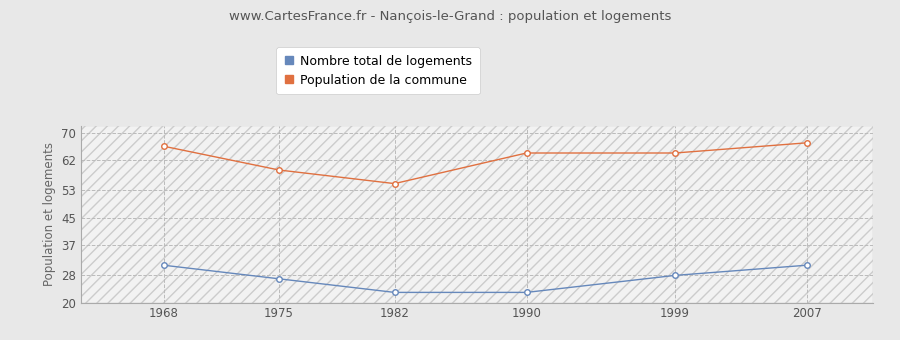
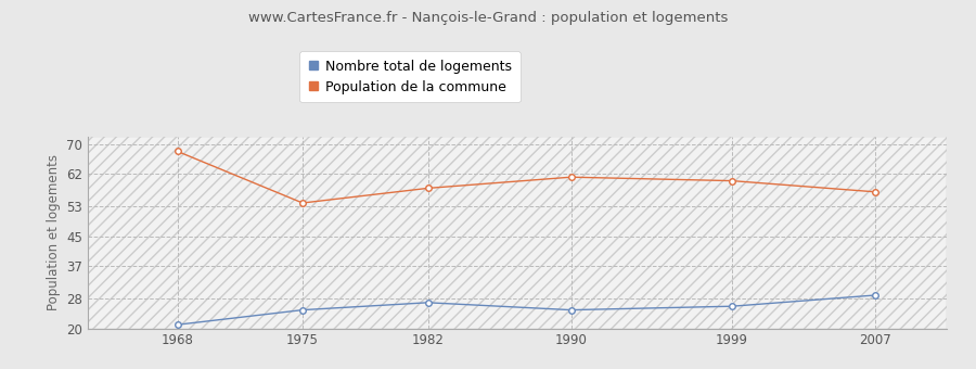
Nombre total de logements/1968: 31 -> 21
Population de la commune/1968: 66 -> 68
Nombre total de logements/1975: 27 -> 25
Population de la commune/1975: 59 -> 54
Nombre total de logements/1982: 23 -> 27
Population de la commune/1982: 55 -> 58
Nombre total de logements/1990: 23 -> 25
Population de la commune/1990: 64 -> 61
Nombre total de logements/1999: 28 -> 26
Population de la commune/1999: 64 -> 60
Nombre total de logements/2007: 31 -> 29
Population de la commune/2007: 67 -> 57
